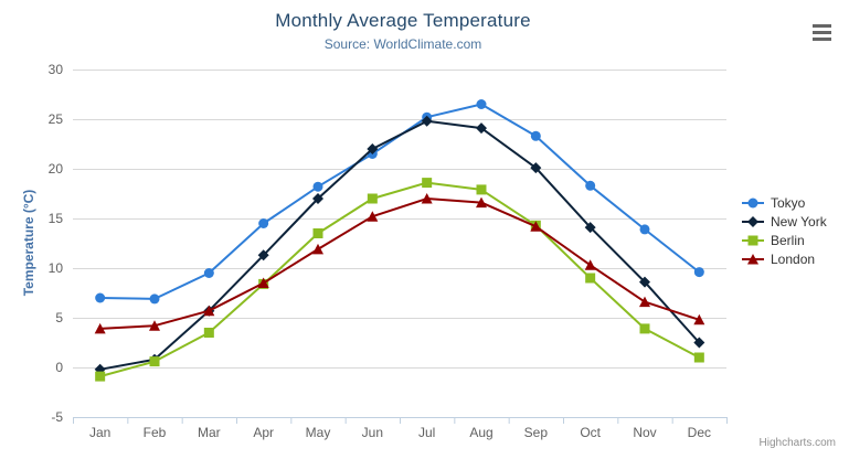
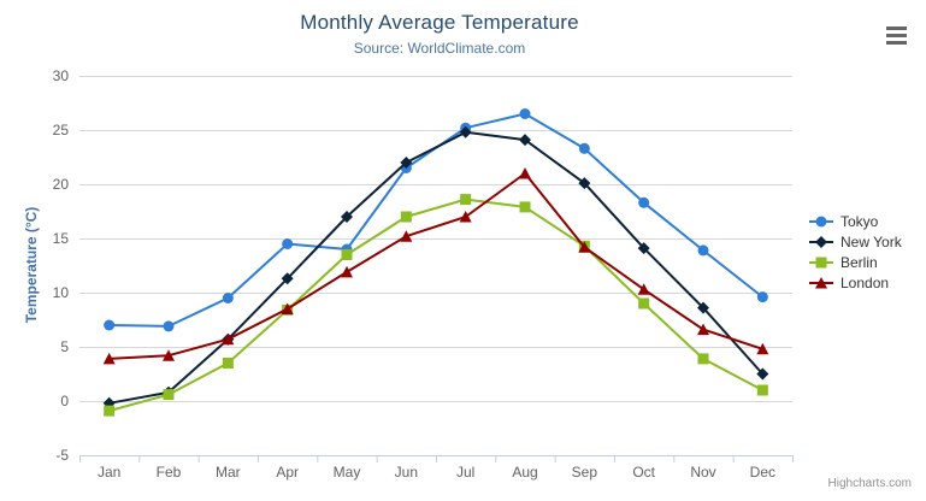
Tokyo/May: 18 -> 14
London/Aug: 17 -> 21
